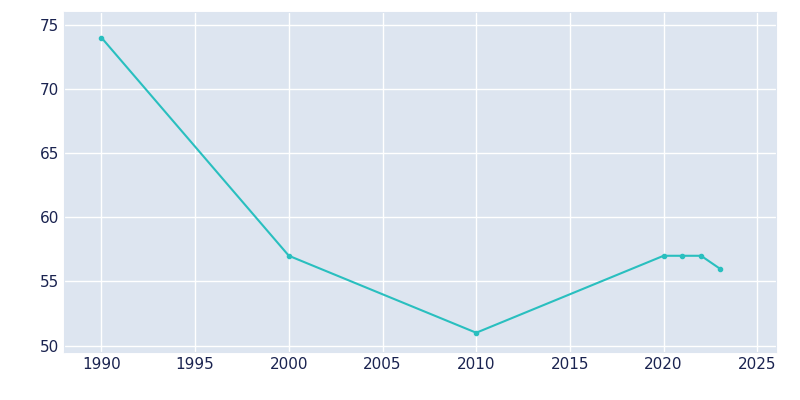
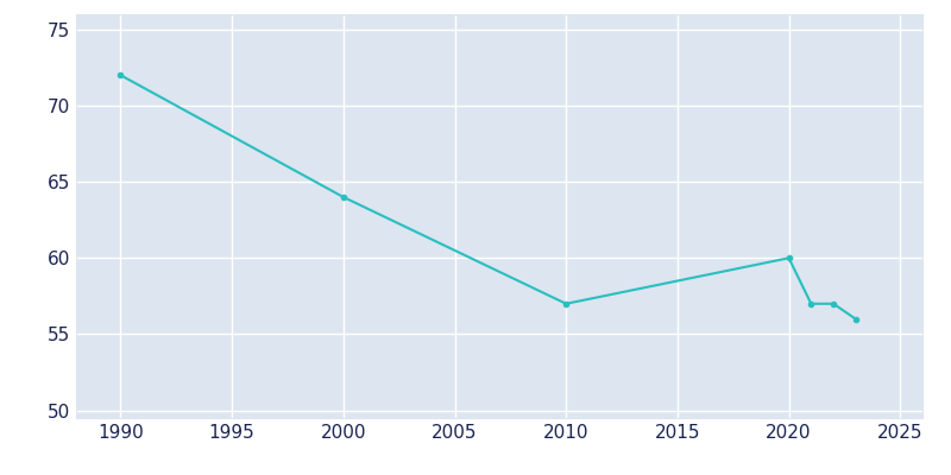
1990: 74 -> 72
2000: 57 -> 64
2010: 51 -> 57
2020: 57 -> 60
